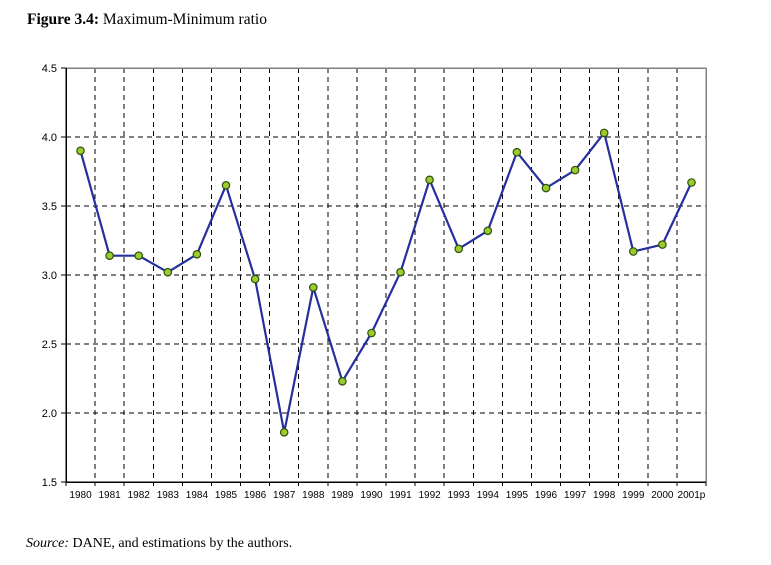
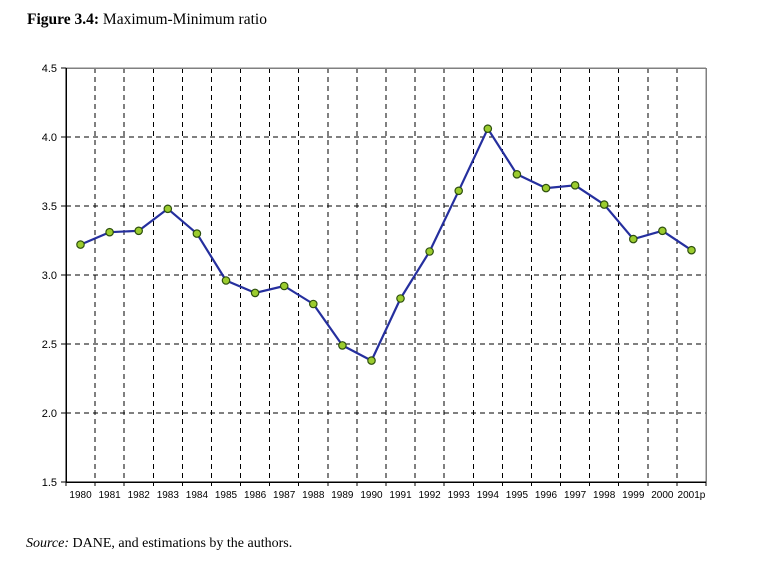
1980: 3.90 -> 3.22
1981: 3.14 -> 3.31
1982: 3.14 -> 3.32
1983: 3.02 -> 3.48
1984: 3.15 -> 3.30
1985: 3.65 -> 2.96
1986: 2.97 -> 2.87
1987: 1.86 -> 2.92
1988: 2.91 -> 2.79
1989: 2.23 -> 2.49
1990: 2.58 -> 2.38
1991: 3.02 -> 2.83
1992: 3.69 -> 3.17
1993: 3.19 -> 3.61
1994: 3.32 -> 4.06
1995: 3.89 -> 3.73
1997: 3.76 -> 3.65
1998: 4.03 -> 3.51
1999: 3.17 -> 3.26
2000: 3.22 -> 3.32
2001p: 3.67 -> 3.18
